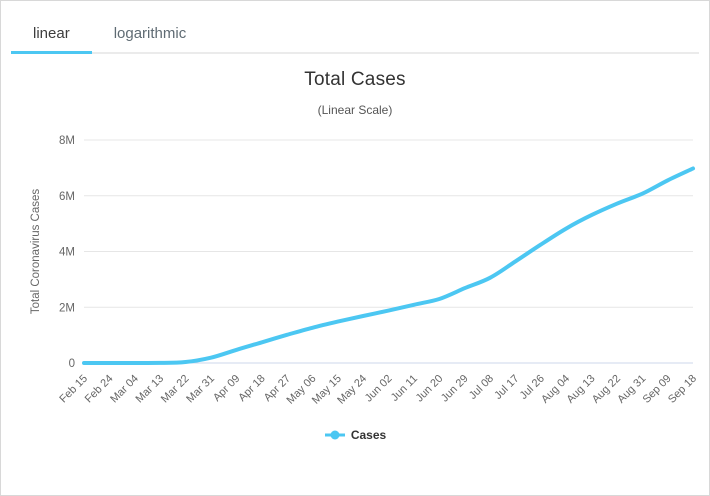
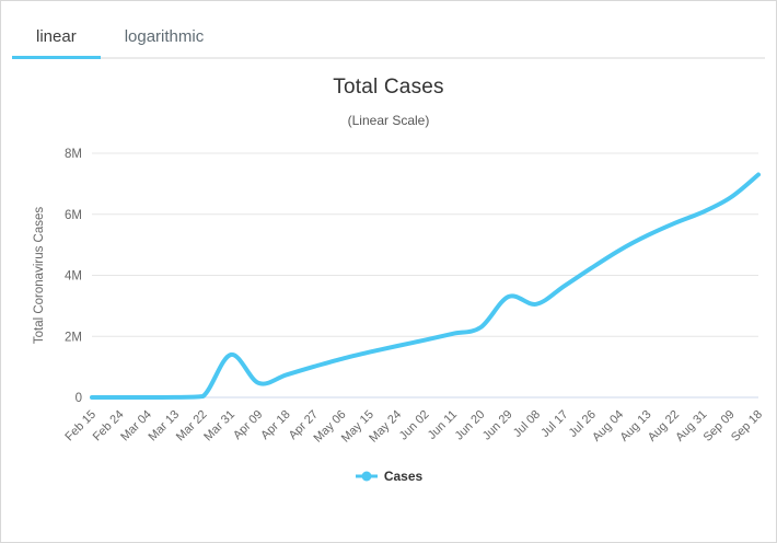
Mar 31: 0.2M -> 1.4M
Jun 29: 2.7M -> 3.3M
Sep 18: 7.0M -> 7.3M
